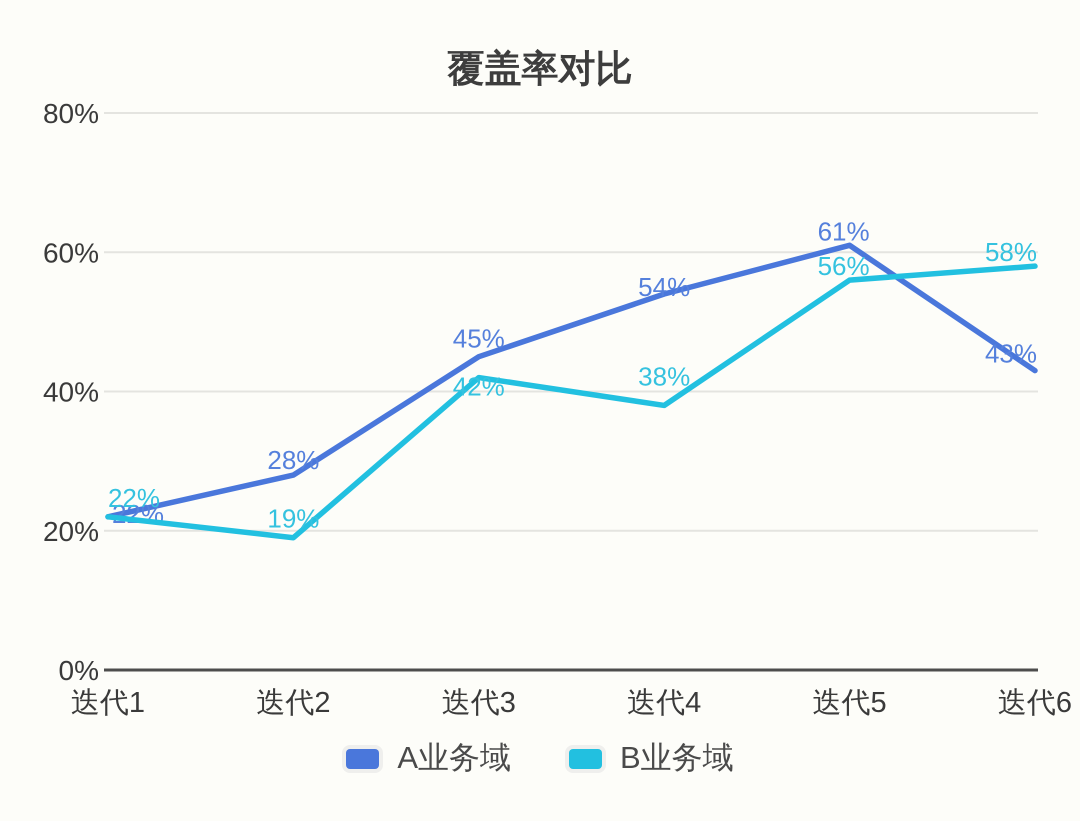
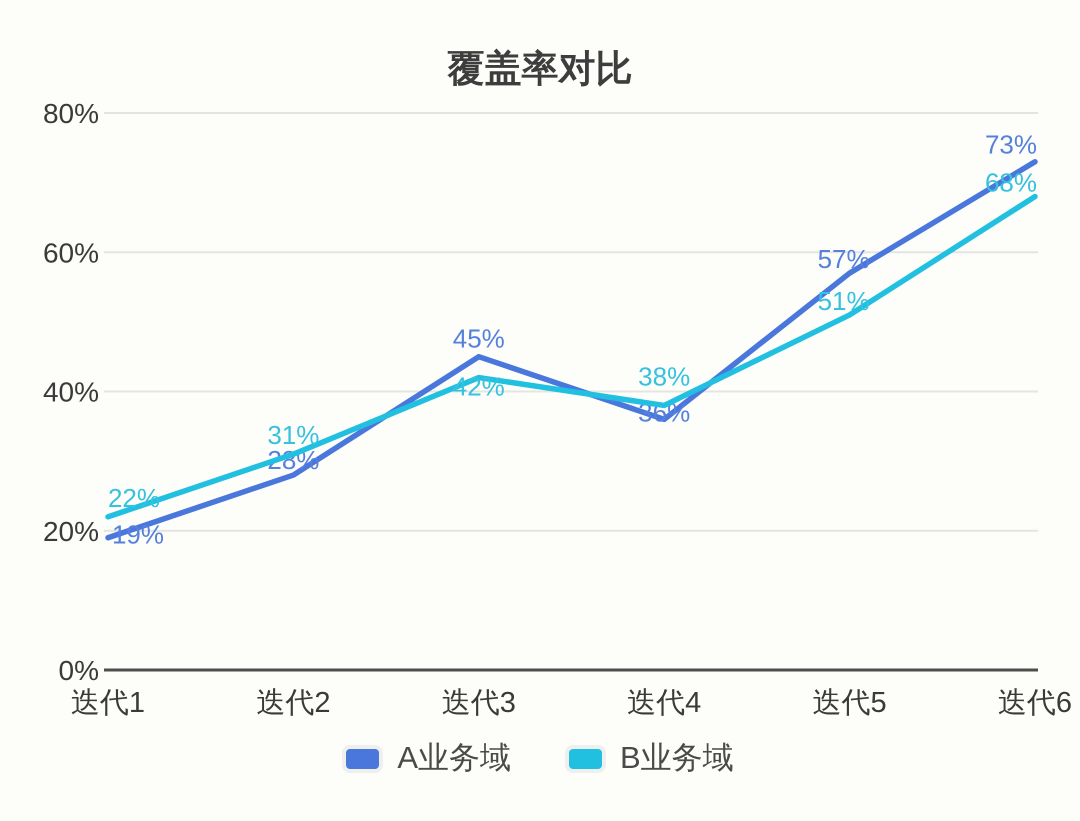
A业务域/迭代1: 22% -> 19%
B业务域/迭代2: 19% -> 31%
A业务域/迭代4: 54% -> 36%
A业务域/迭代5: 61% -> 57%
B业务域/迭代5: 56% -> 51%
A业务域/迭代6: 43% -> 73%
B业务域/迭代6: 58% -> 68%
